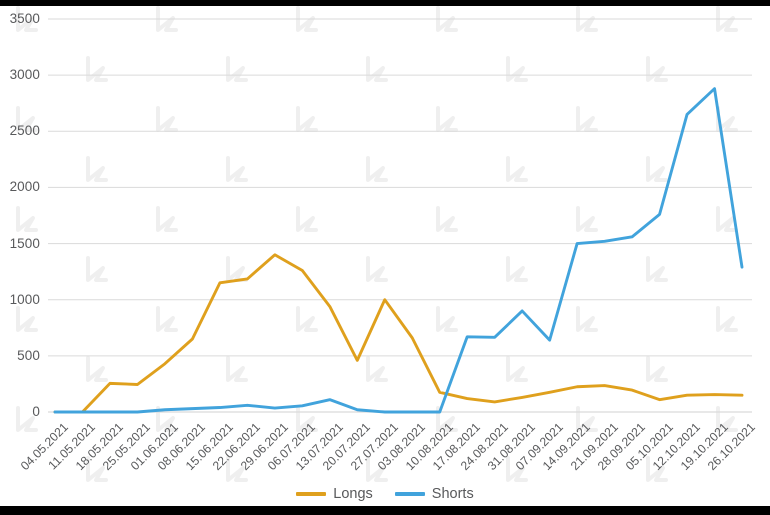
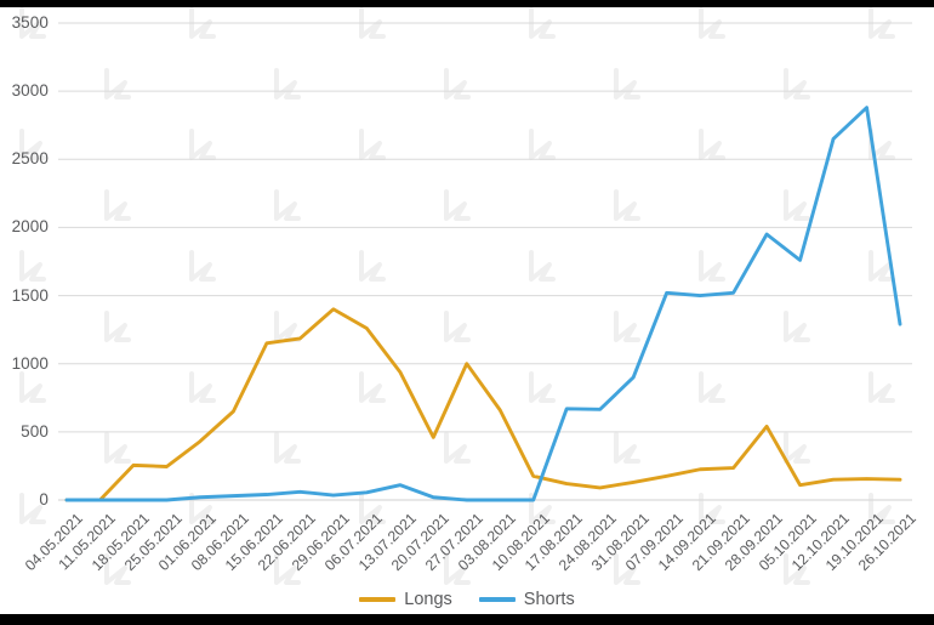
Shorts/07.09.2021: 640 -> 1520
Longs/28.09.2021: 200 -> 540
Shorts/28.09.2021: 1560 -> 1950
